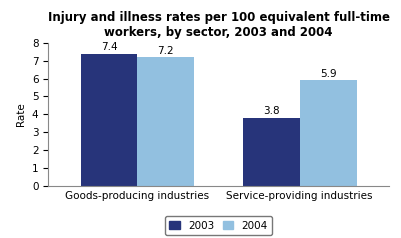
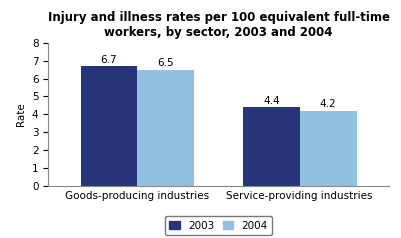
2003/Goods-producing industries: 7.4 -> 6.7
2004/Goods-producing industries: 7.2 -> 6.5
2003/Service-providing industries: 3.8 -> 4.4
2004/Service-providing industries: 5.9 -> 4.2
